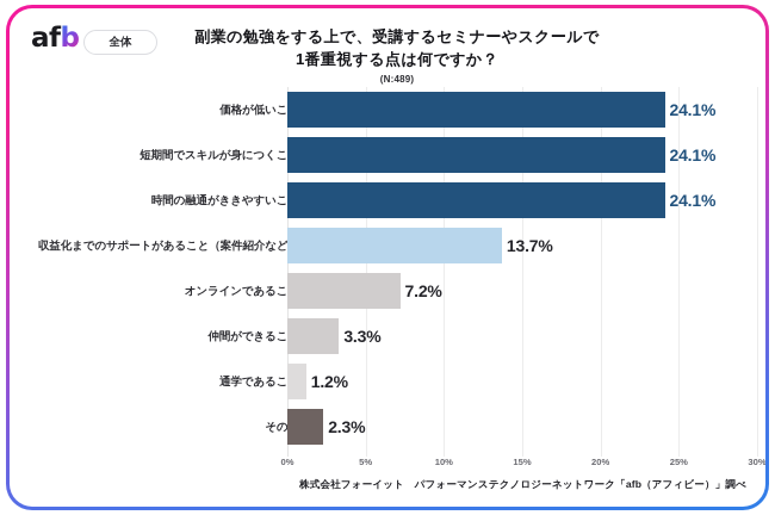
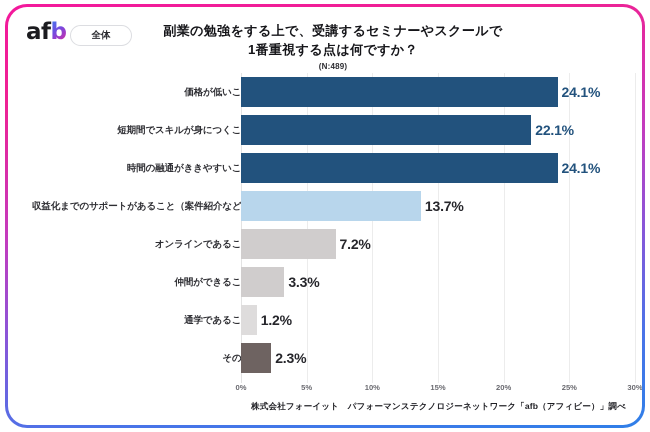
短期間でスキルが身につくこと: 24.1% -> 22.1%
